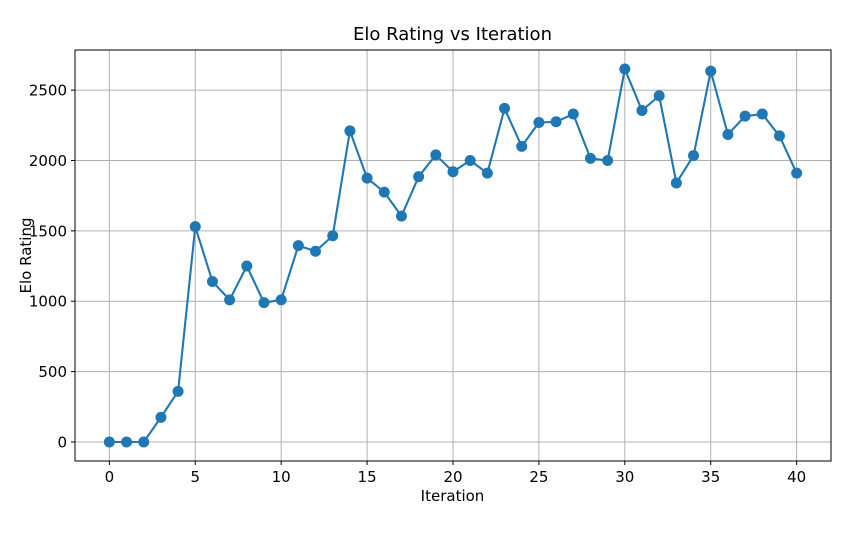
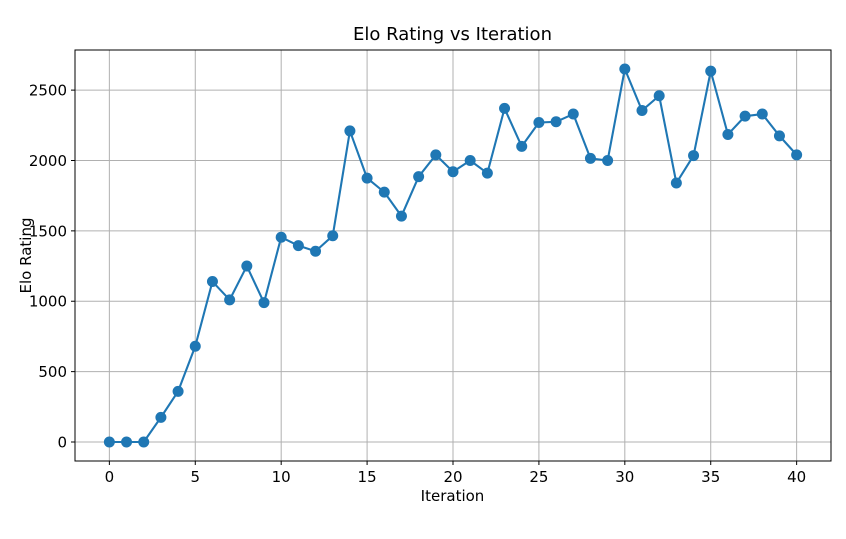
5: 1530 -> 680
10: 1010 -> 1460
40: 1910 -> 2040
